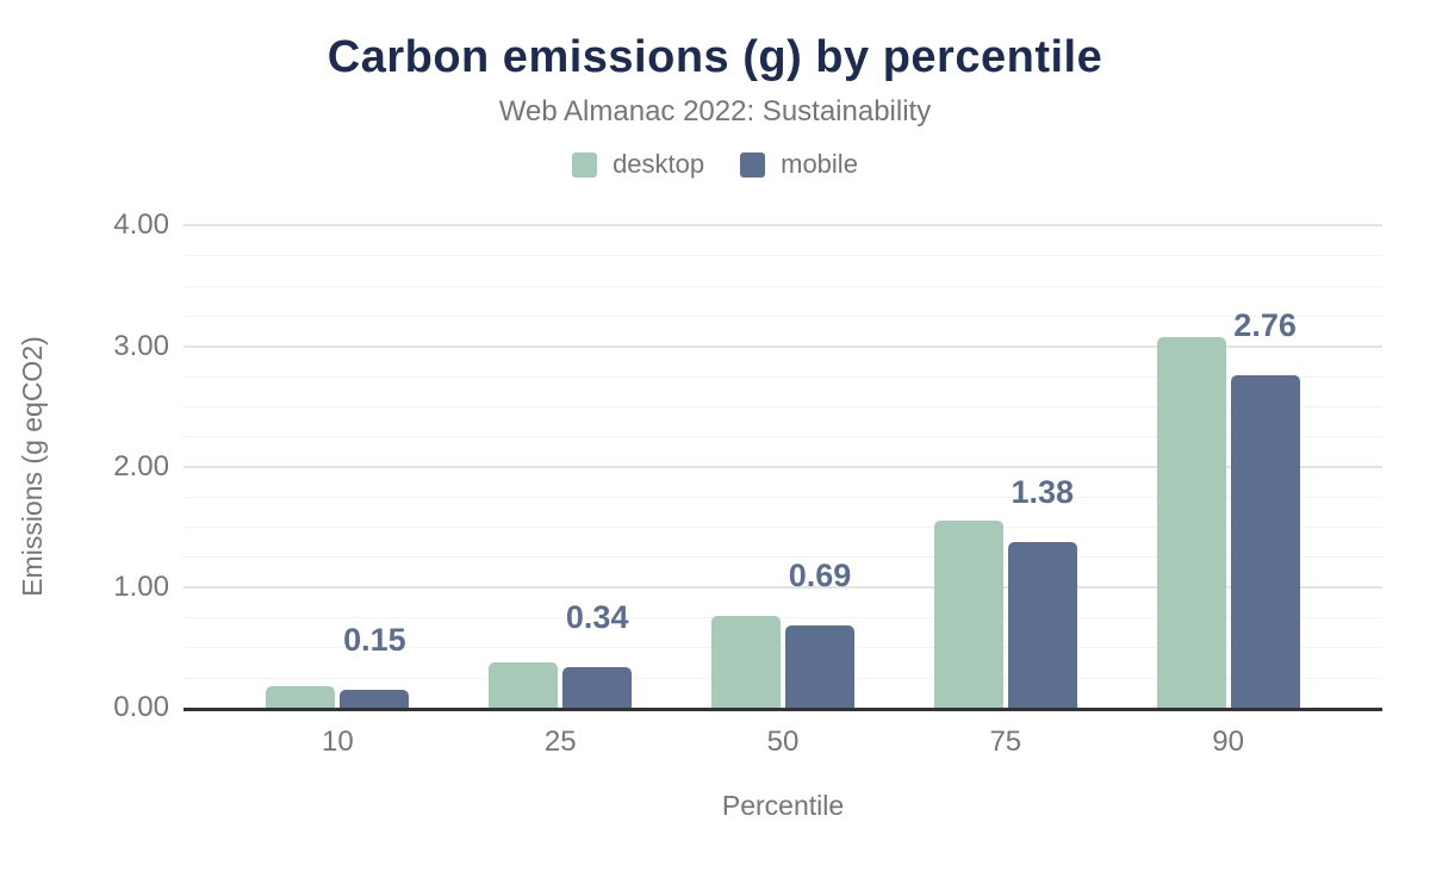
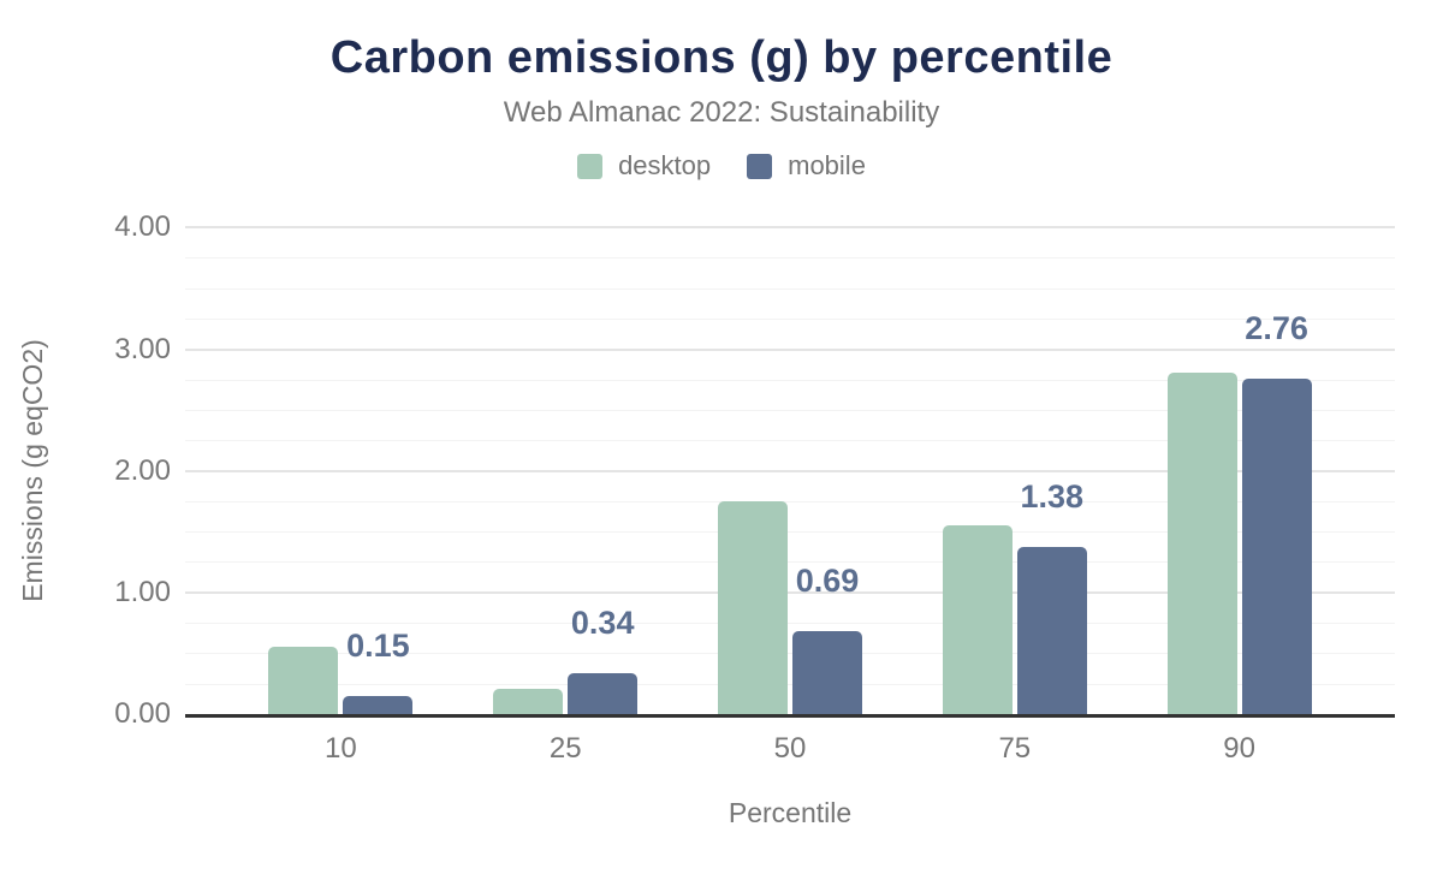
desktop/10: 0.18 -> 0.56
desktop/25: 0.38 -> 0.21
desktop/50: 0.77 -> 1.75
desktop/90: 3.08 -> 2.81
